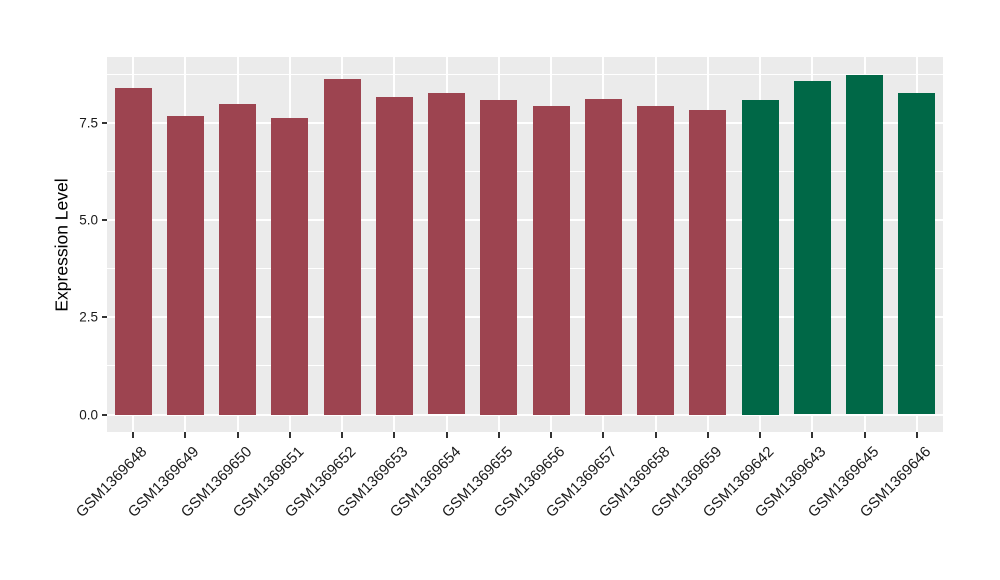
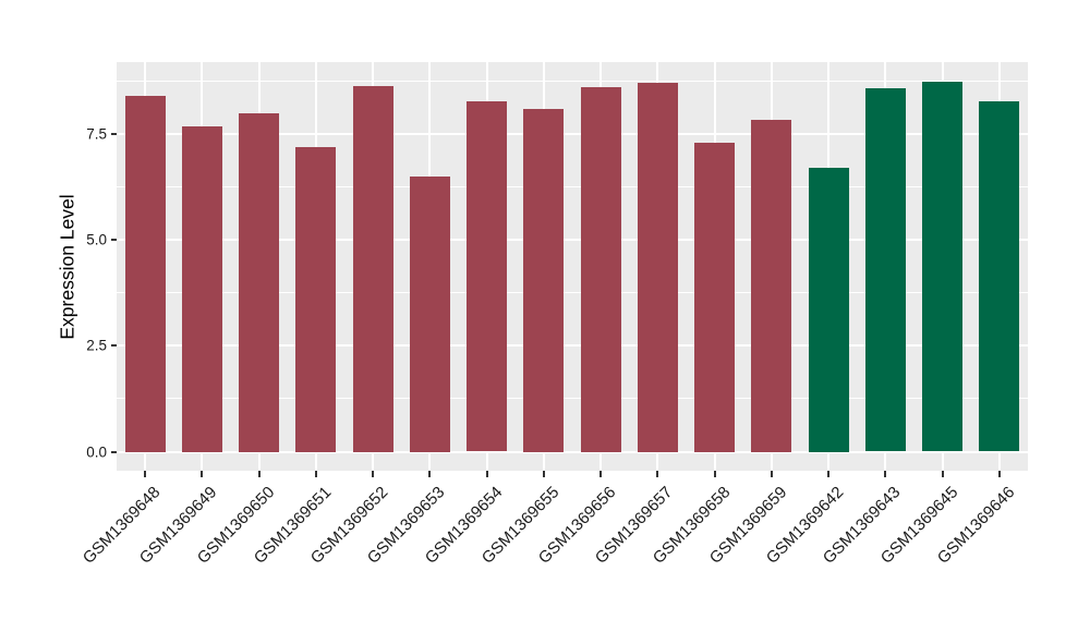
GSM1369651: 7.6 -> 7.2
GSM1369653: 8.2 -> 6.5
GSM1369656: 7.9 -> 8.6
GSM1369657: 8.1 -> 8.7
GSM1369658: 8.0 -> 7.3
GSM1369642: 8.1 -> 6.7
